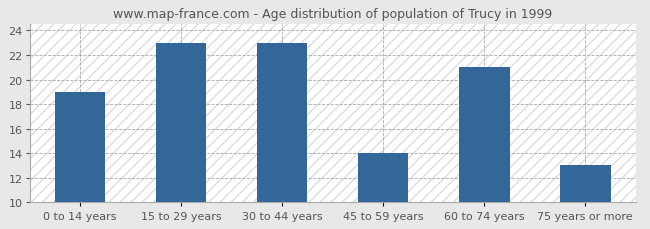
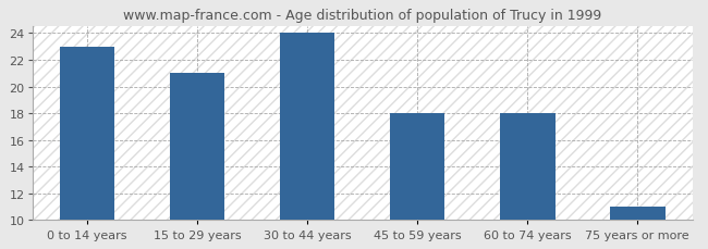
0 to 14 years: 19 -> 23
15 to 29 years: 23 -> 21
30 to 44 years: 23 -> 24
45 to 59 years: 14 -> 18
60 to 74 years: 21 -> 18
75 years or more: 13 -> 11
